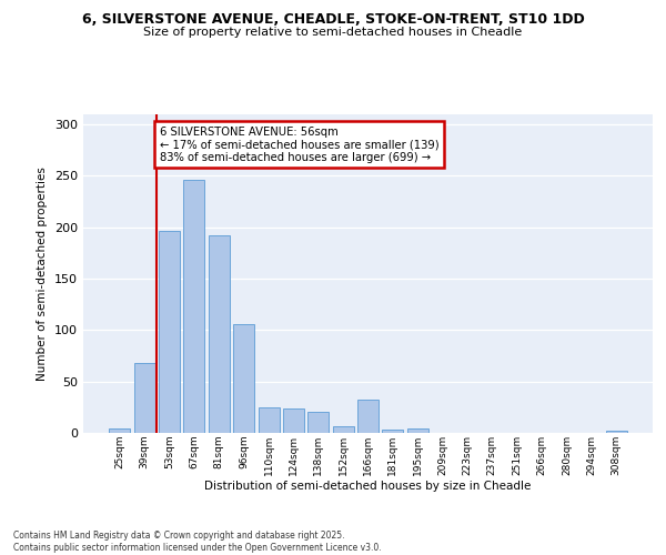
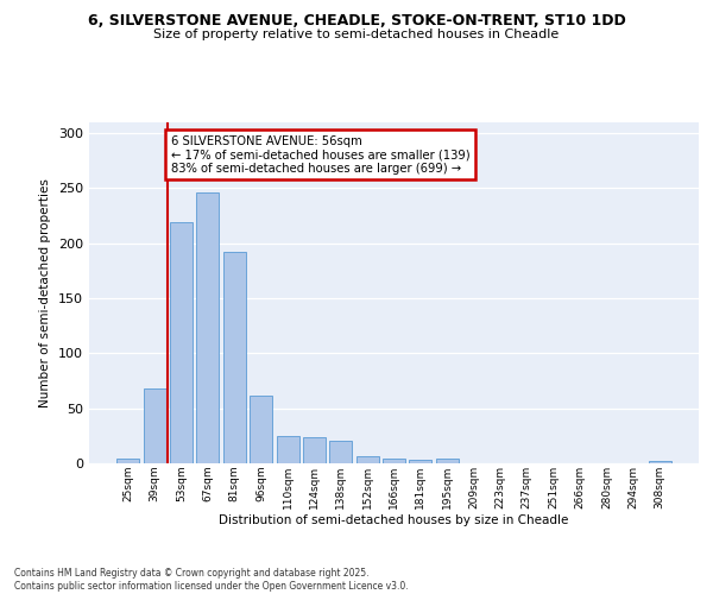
53sqm: 196 -> 219
96sqm: 106 -> 61
166sqm: 32 -> 4
